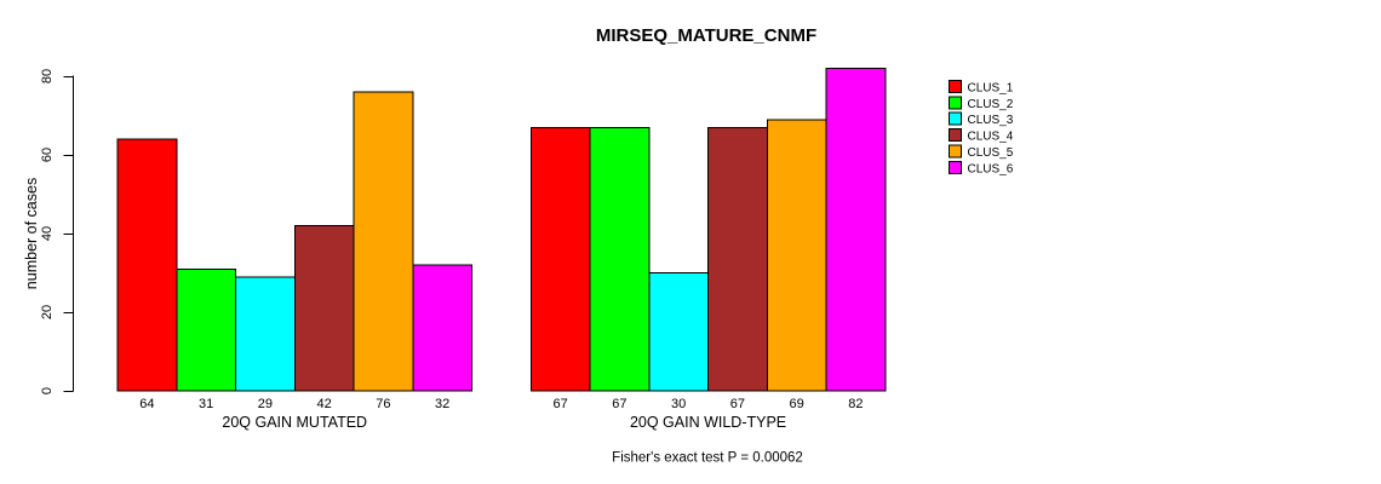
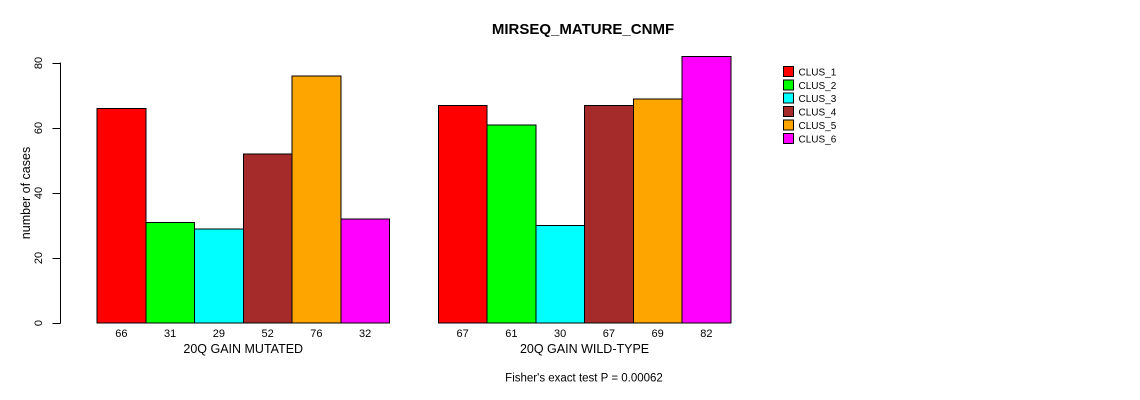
CLUS_1/20Q GAIN MUTATED: 64 -> 66
CLUS_4/20Q GAIN MUTATED: 42 -> 52
CLUS_2/20Q GAIN WILD-TYPE: 67 -> 61
